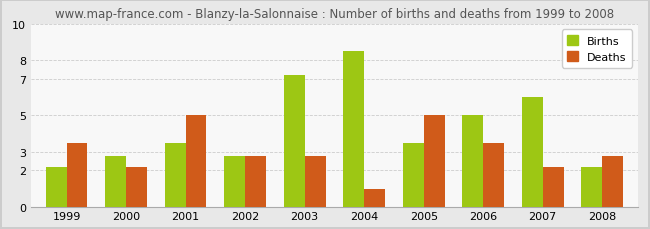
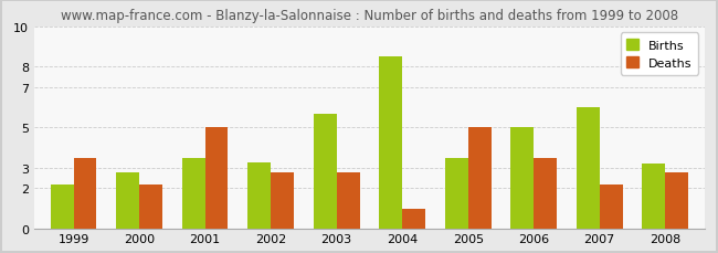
Births/2002: 2.8 -> 3.3
Births/2003: 7.2 -> 5.7
Births/2008: 2.2 -> 3.2
